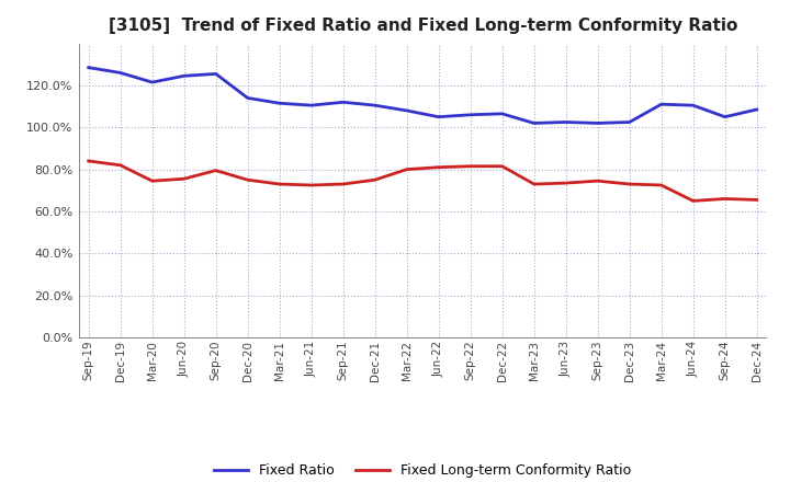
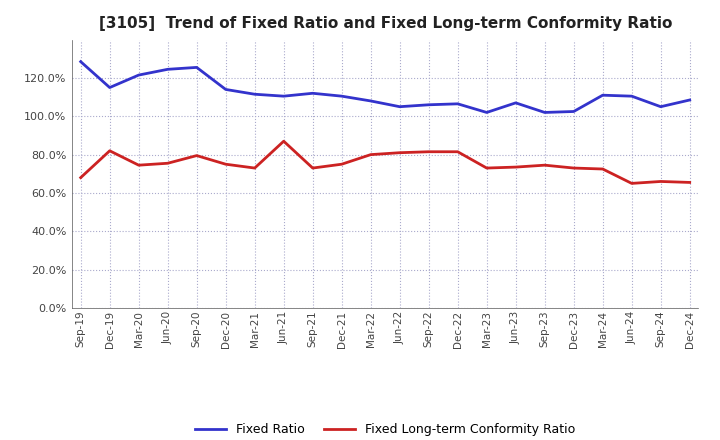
Fixed Long-term Conformity Ratio/Sep-19: 84% -> 68%
Fixed Ratio/Dec-19: 126% -> 115%
Fixed Long-term Conformity Ratio/Jun-21: 72% -> 87%
Fixed Ratio/Jun-23: 102% -> 107%
